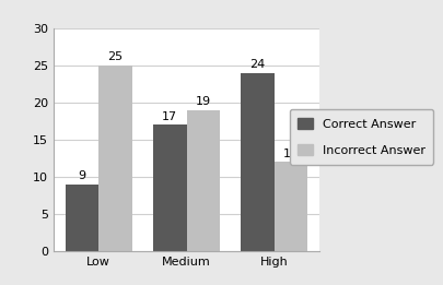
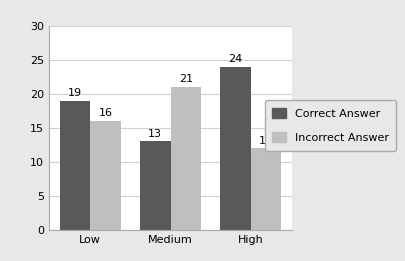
Correct Answer/Low: 9 -> 19
Incorrect Answer/Low: 25 -> 16
Correct Answer/Medium: 17 -> 13
Incorrect Answer/Medium: 19 -> 21
